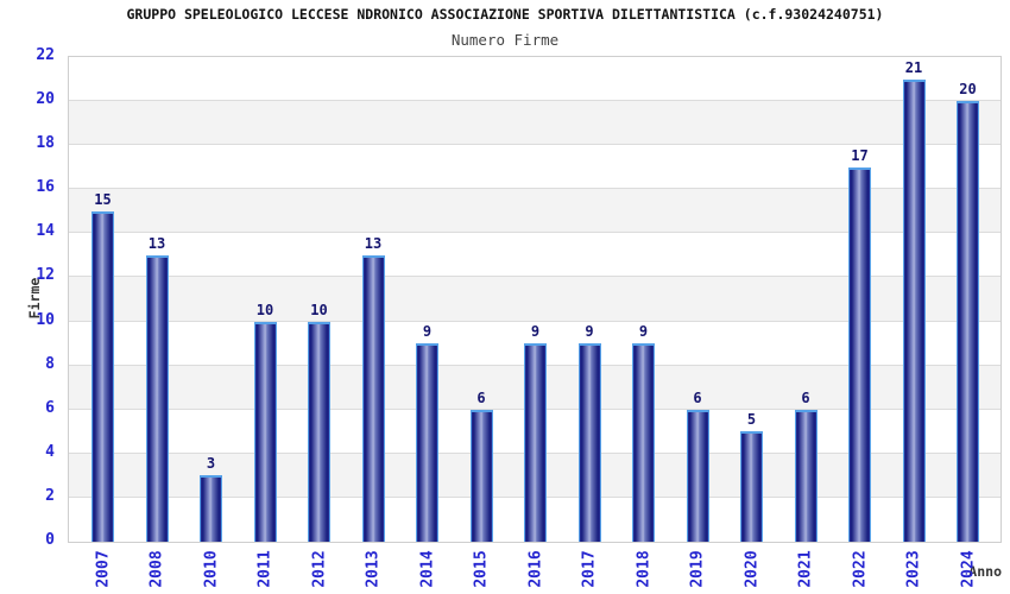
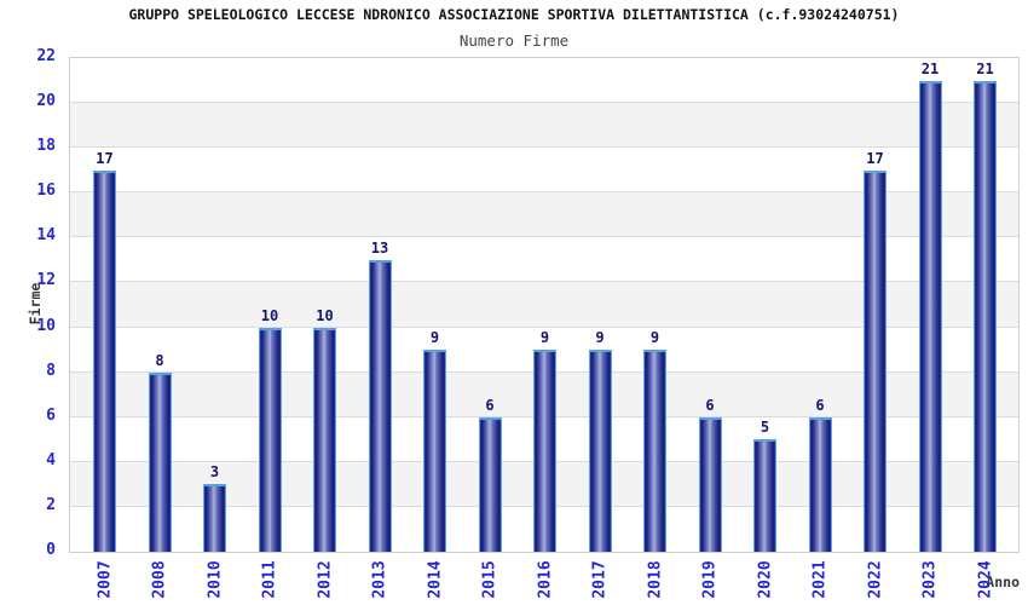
2007: 15 -> 17
2008: 13 -> 8
2024: 20 -> 21
